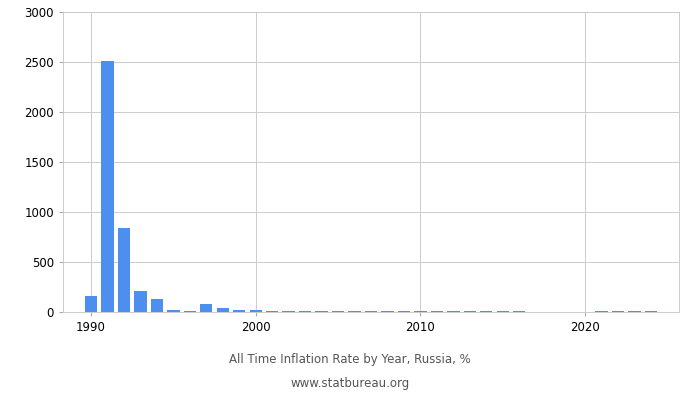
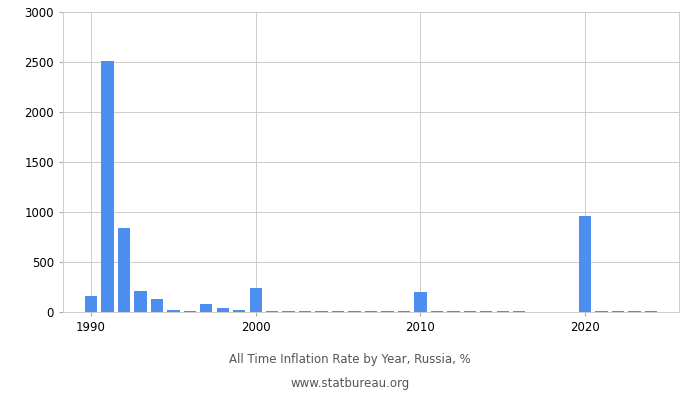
2000: 20 -> 240
2010: 10 -> 200
2020: 0 -> 960
